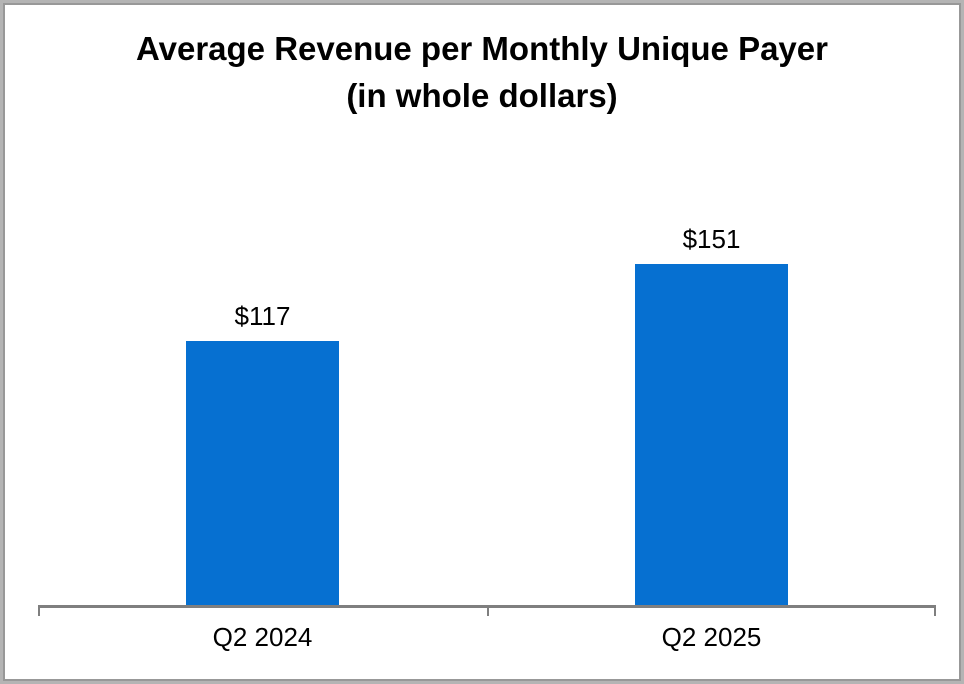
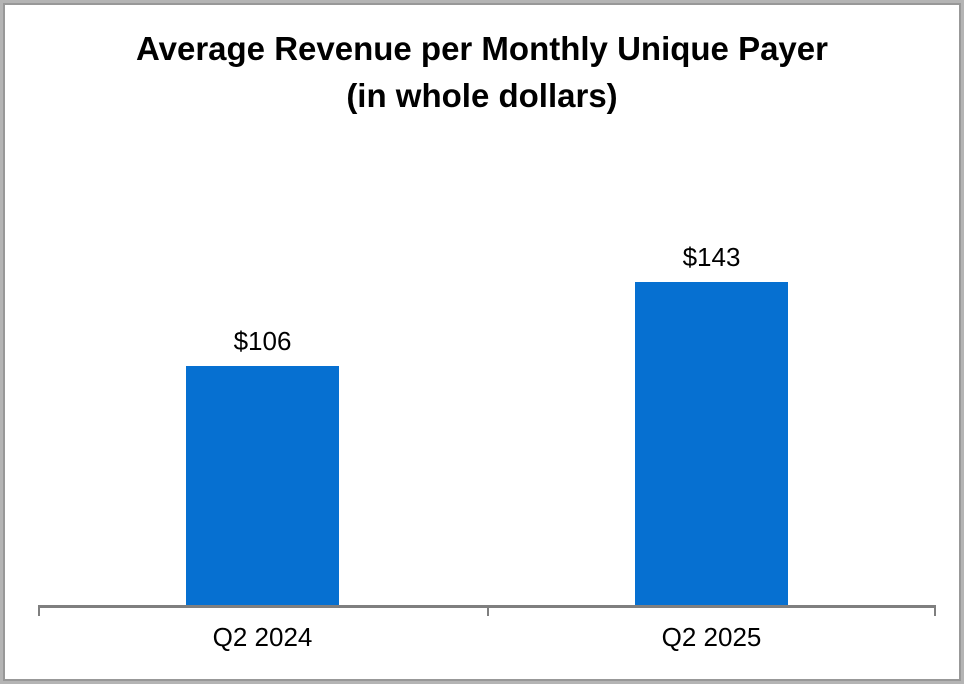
Q2 2024: $117 -> $106
Q2 2025: $151 -> $143
